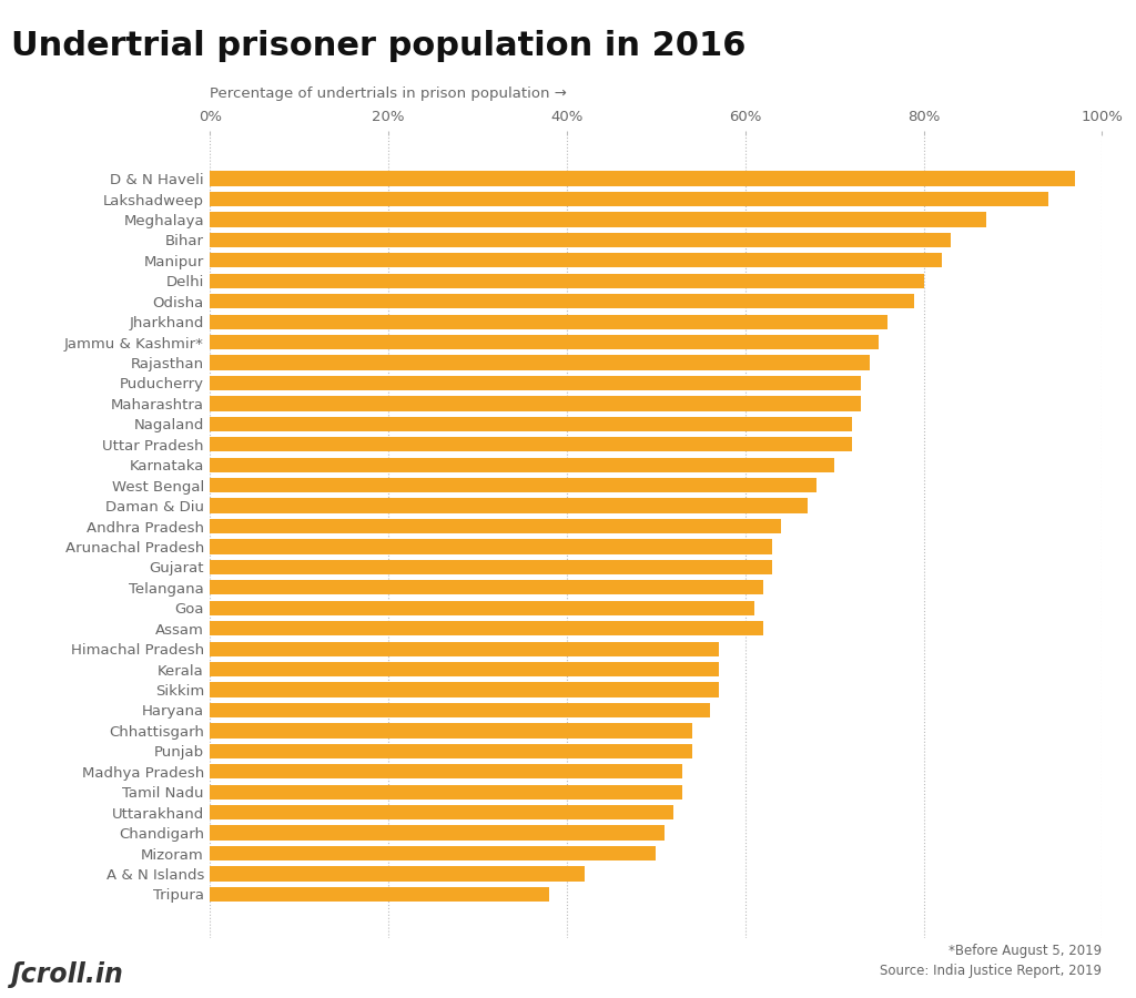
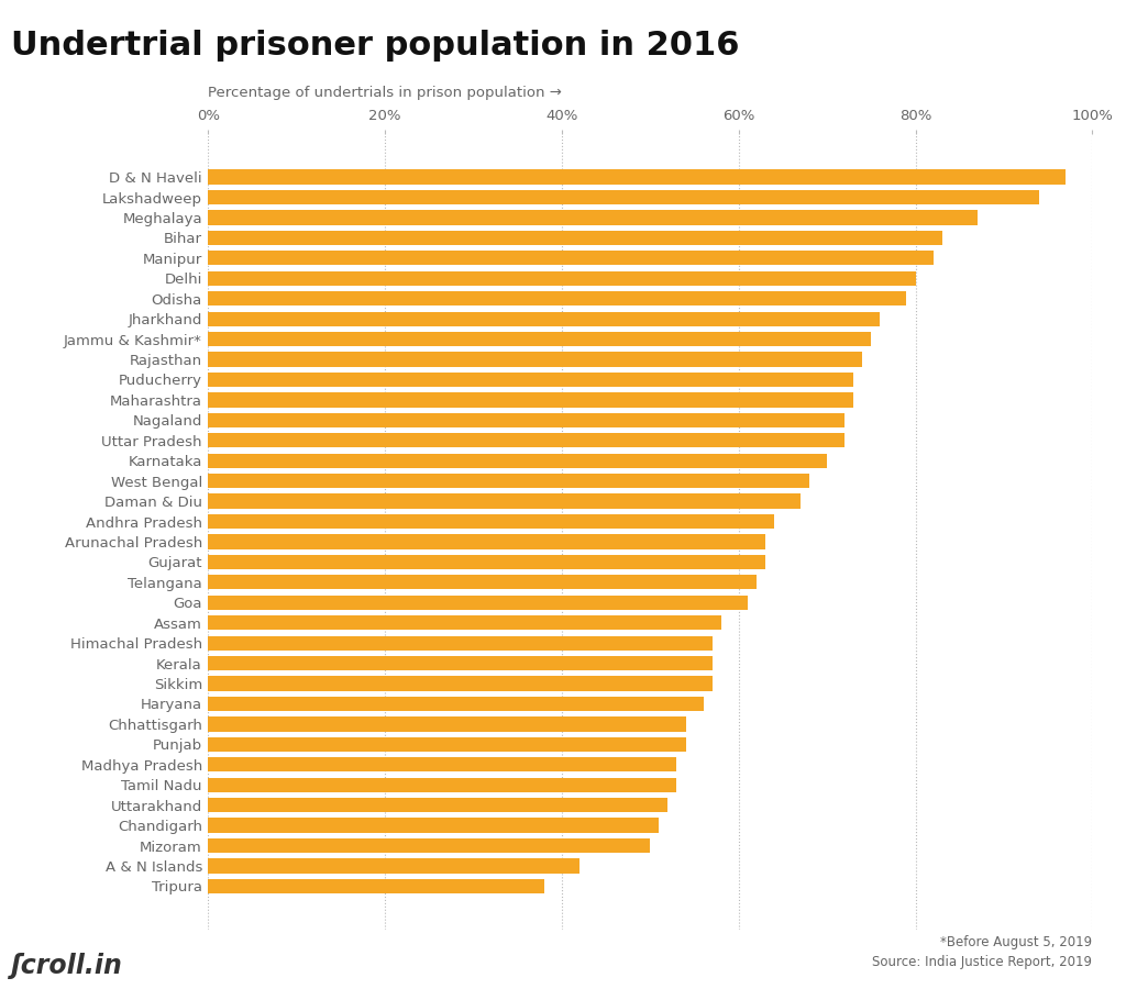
Assam: 62% -> 58%
